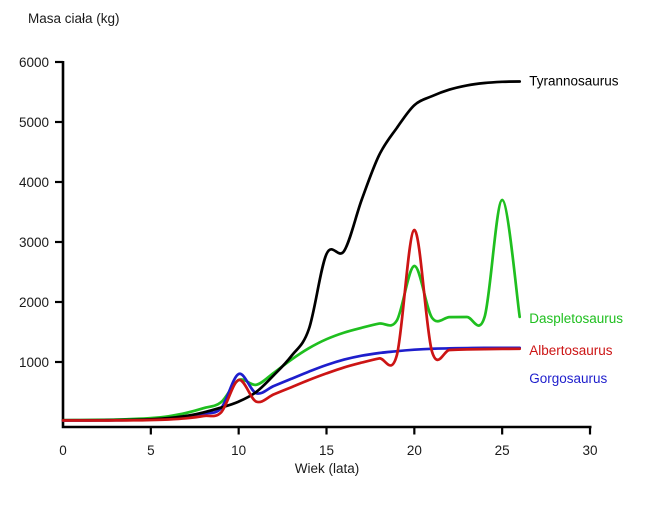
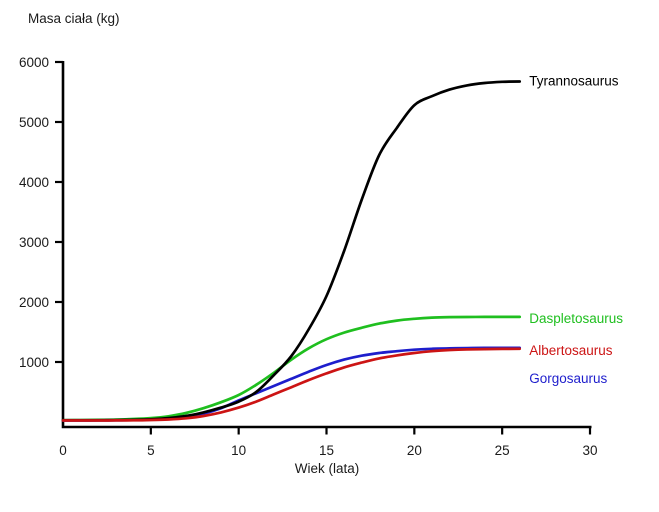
Daspletosaurus/10: 700 -> 400
Albertosaurus/10: 700 -> 200
Gorgosaurus/10: 800 -> 400
Tyrannosaurus/15: 2800 -> 2100
Daspletosaurus/20: 2600 -> 1700
Albertosaurus/20: 3200 -> 1200
Daspletosaurus/25: 3700 -> 1800
